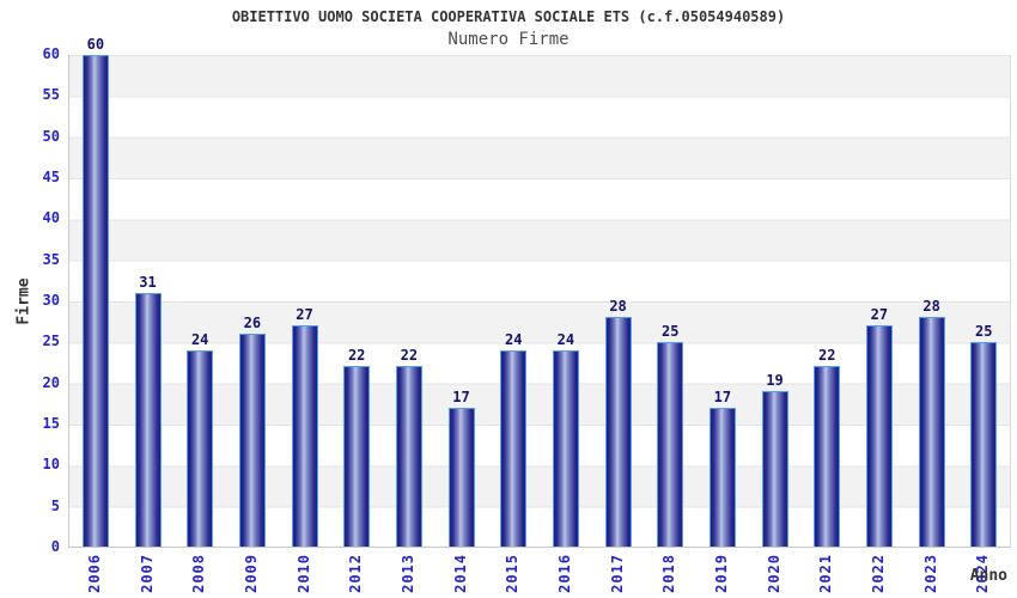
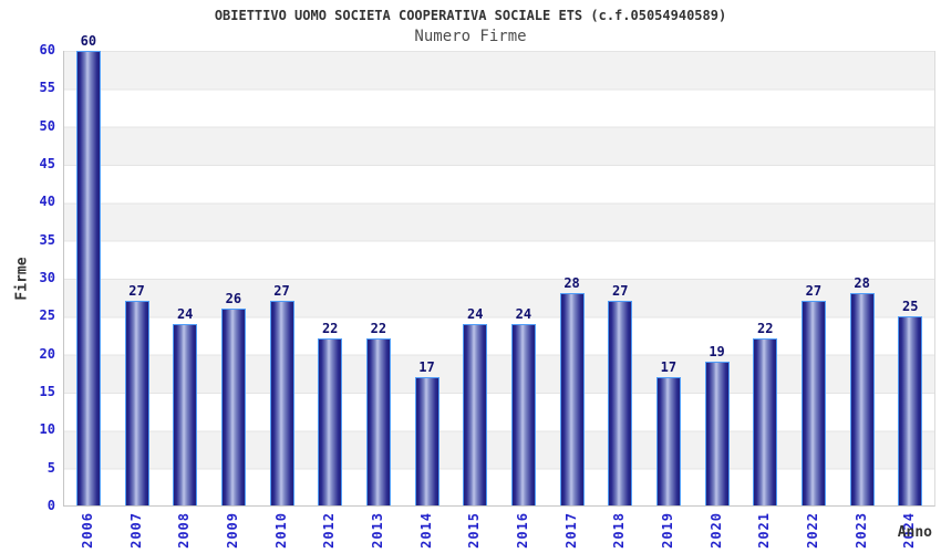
2007: 31 -> 27
2018: 25 -> 27
